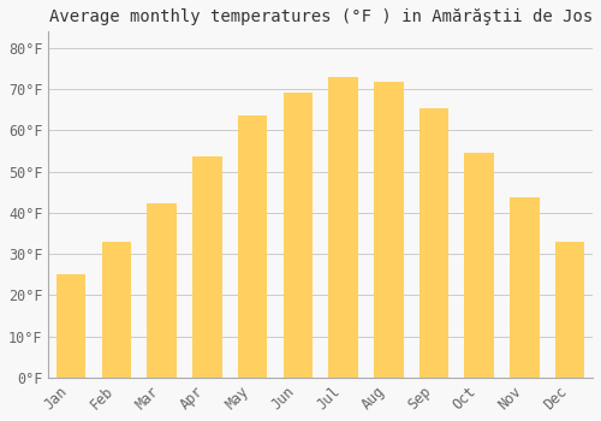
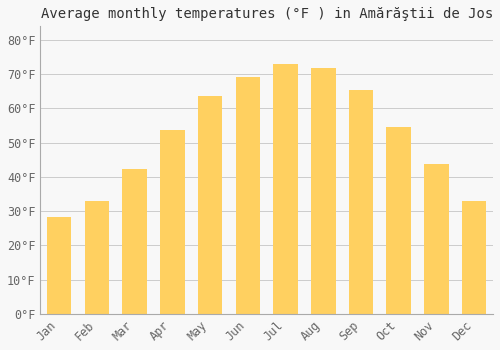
Jan: 25.0°F -> 28.4°F
